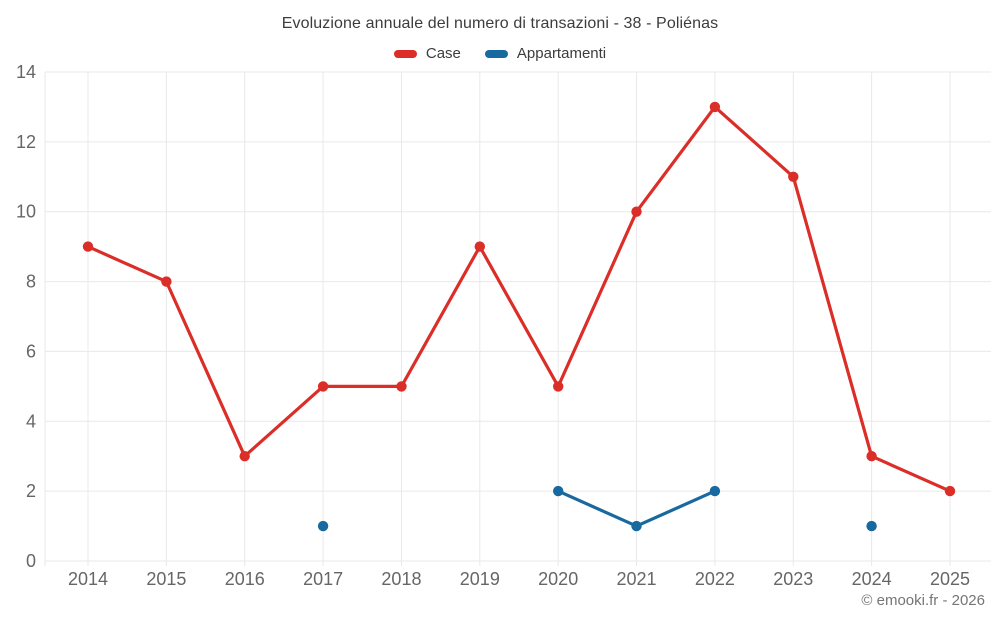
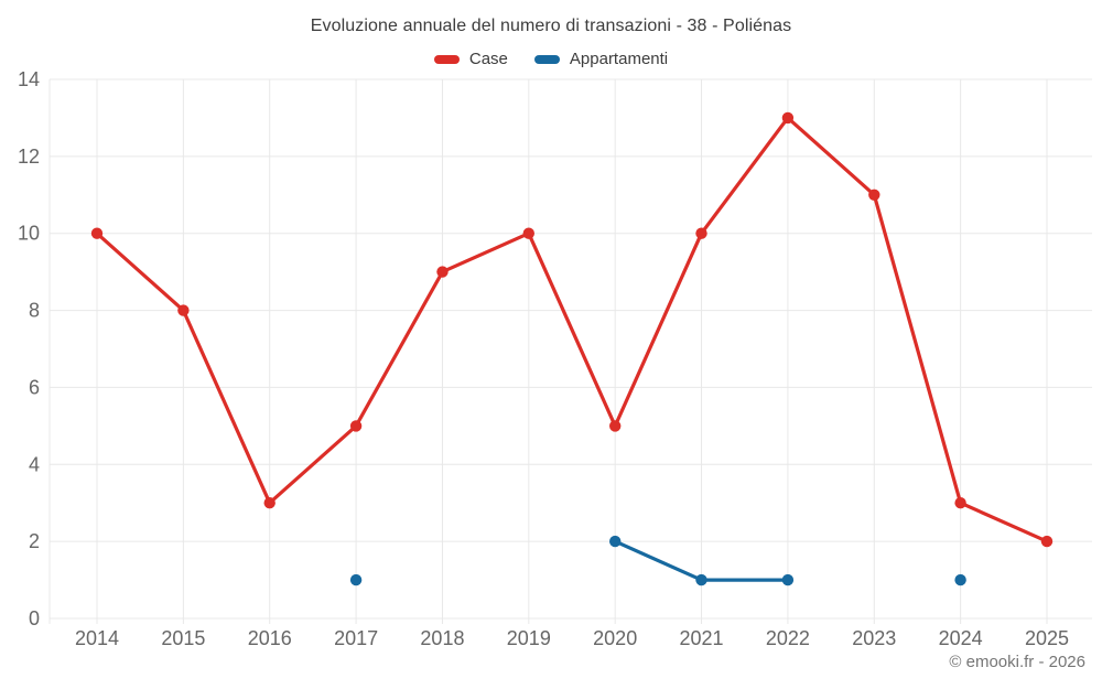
Case/2014: 9 -> 10
Case/2018: 5 -> 9
Case/2019: 9 -> 10
Appartamenti/2022: 2 -> 1
